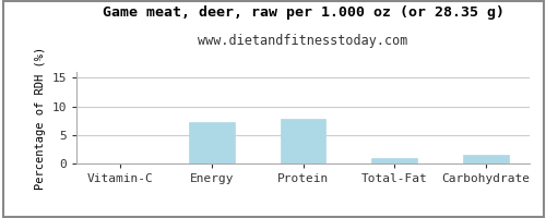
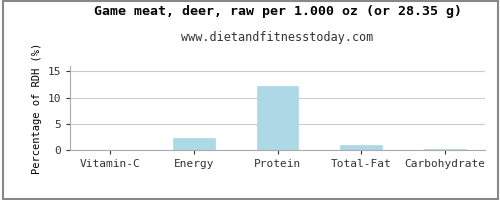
Energy: 7.2 -> 2.2
Protein: 7.8 -> 12.1
Carbohydrate: 1.6 -> 0.1
